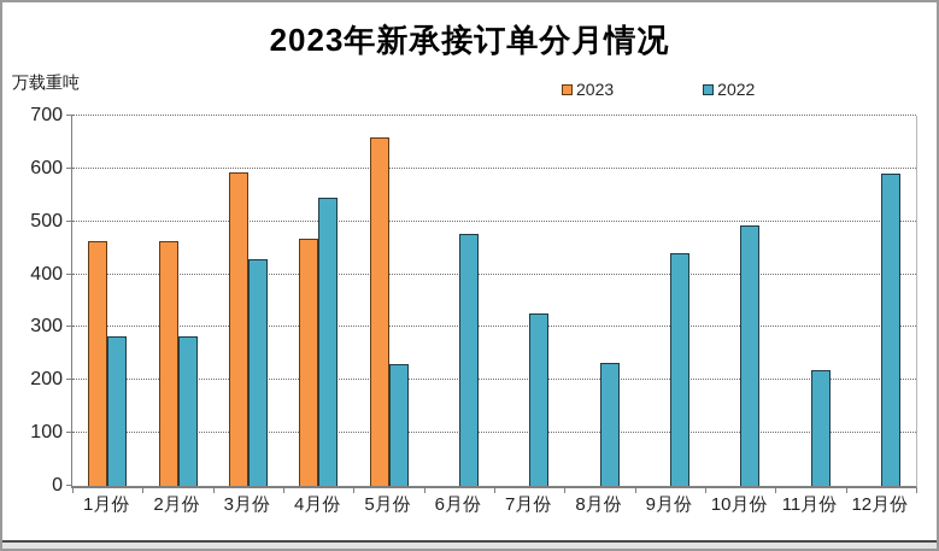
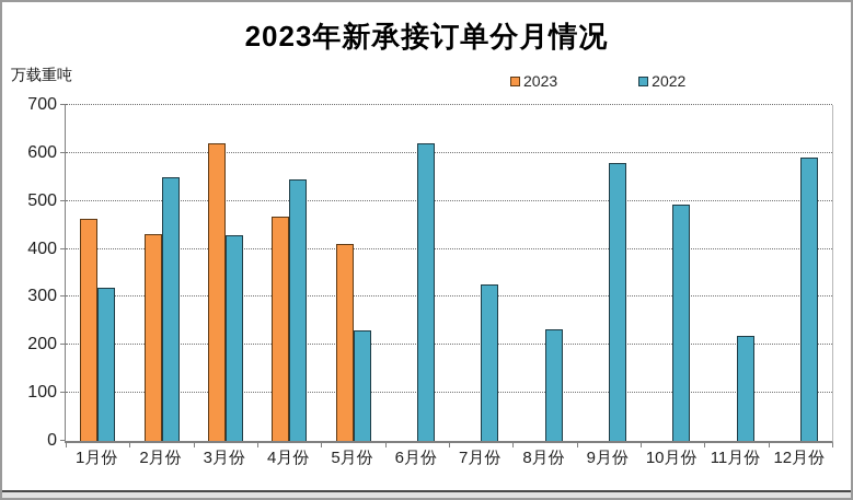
2022/1月份: 280 -> 320
2023/2月份: 460 -> 430
2022/2月份: 280 -> 550
2023/3月份: 590 -> 620
2023/5月份: 660 -> 410
2022/6月份: 480 -> 620
2022/9月份: 440 -> 580
